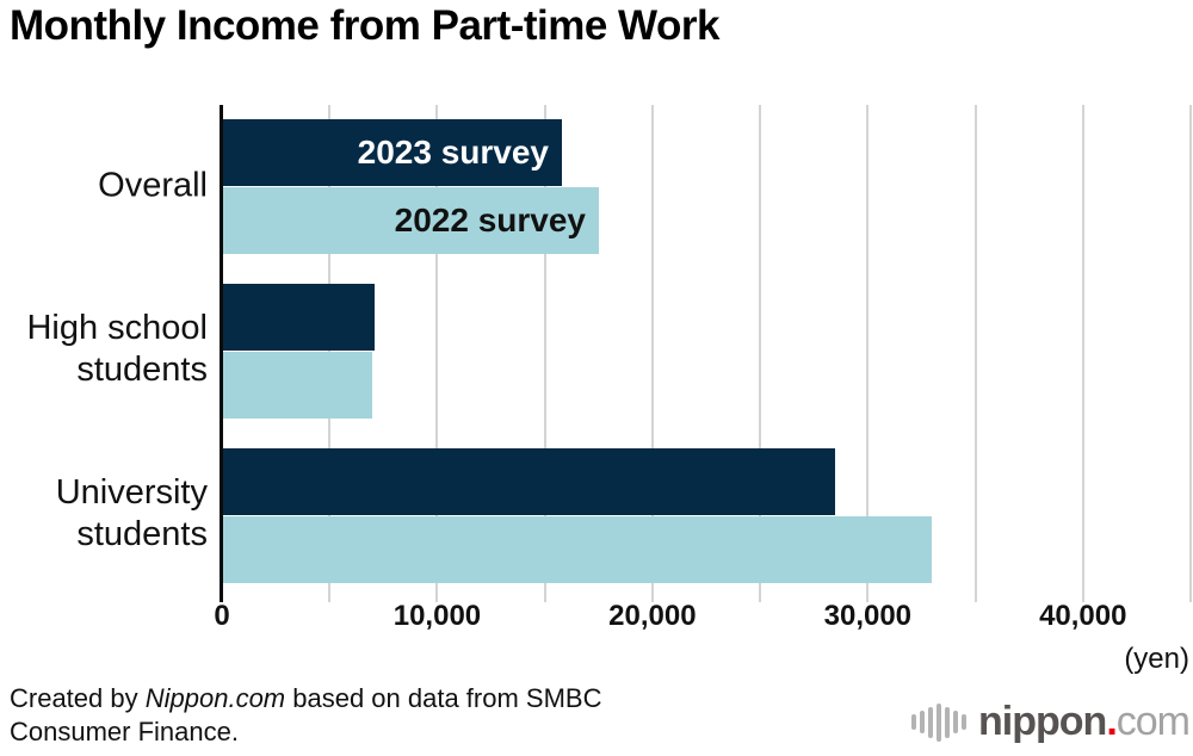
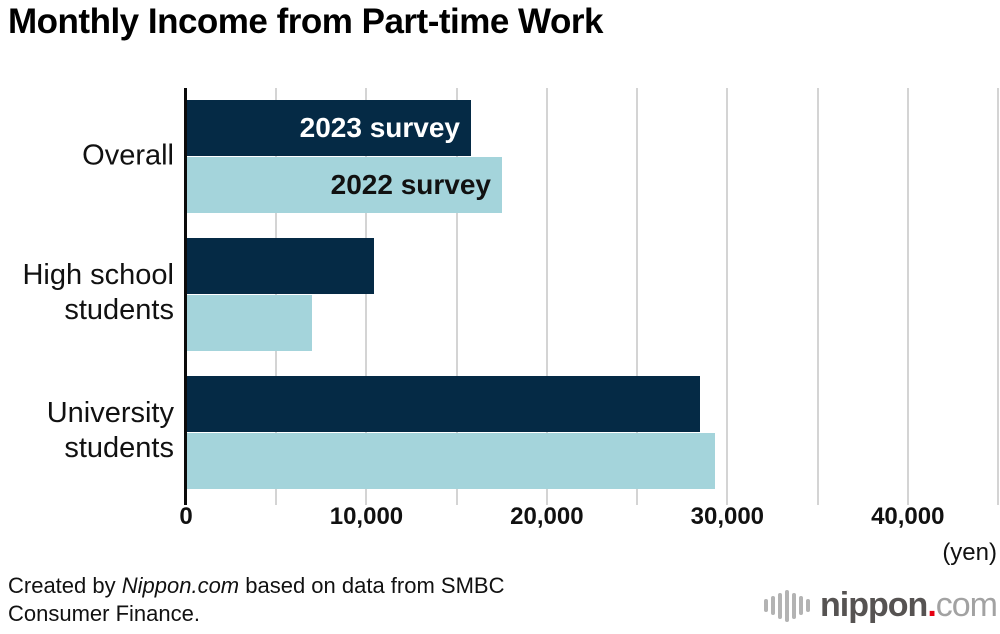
2023 survey/High school students: 7100 -> 10400
2022 survey/University students: 33000 -> 29300
